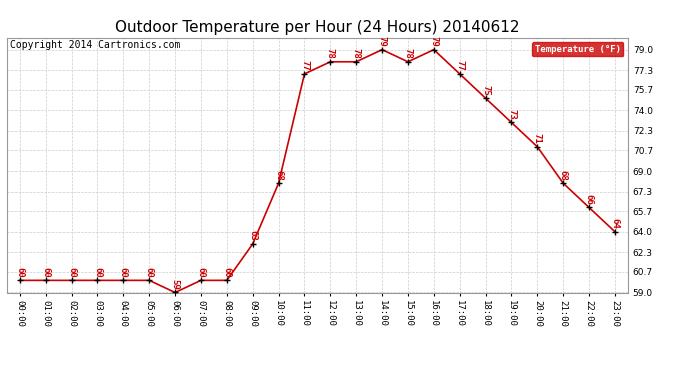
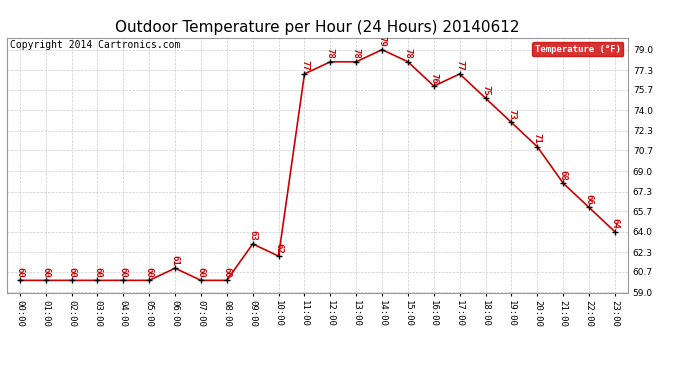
06:00: 59 -> 61
10:00: 68 -> 62
16:00: 79 -> 76
